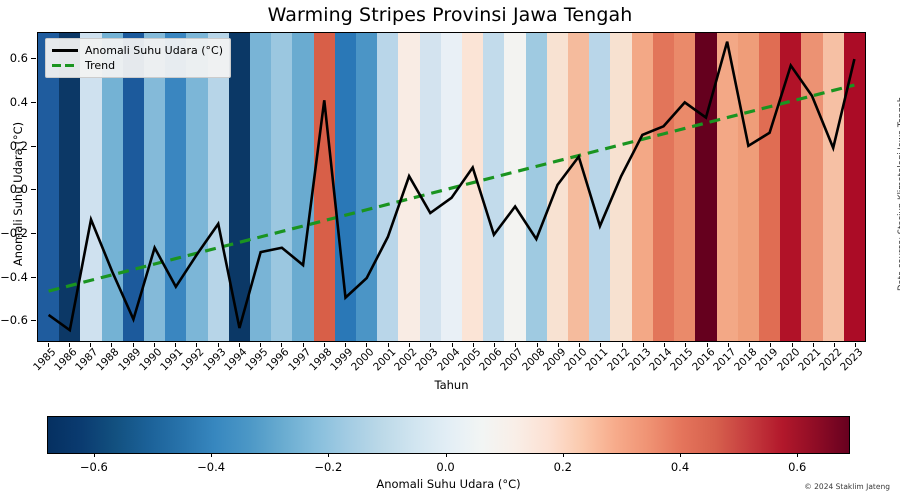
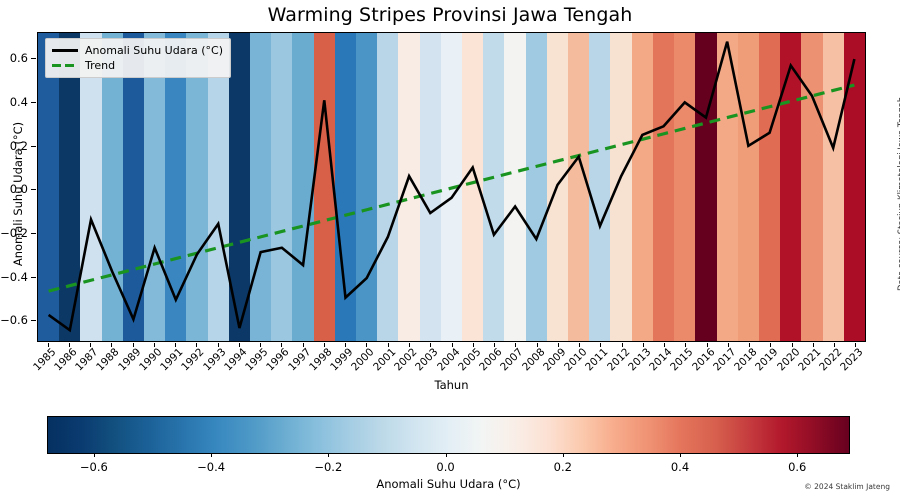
Anomali Suhu Udara (°C)/1991: -0.45 -> -0.51
